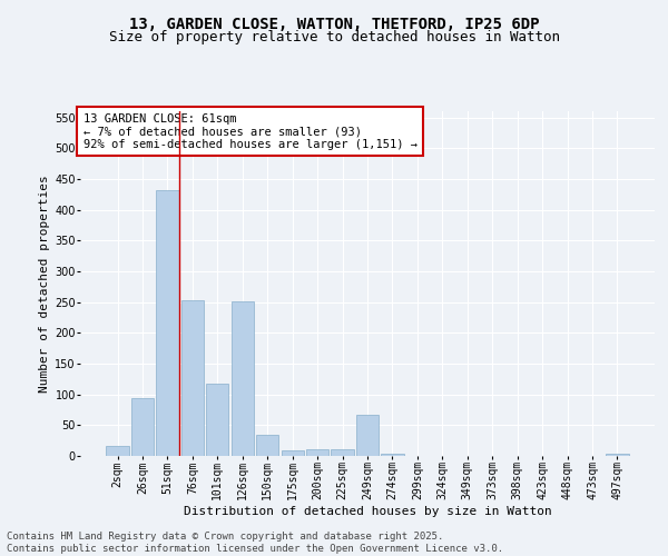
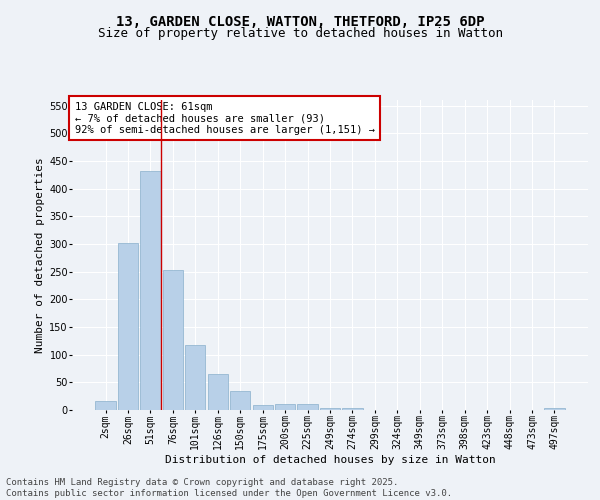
26sqm: 94 -> 302
126sqm: 252 -> 65
249sqm: 66 -> 4
